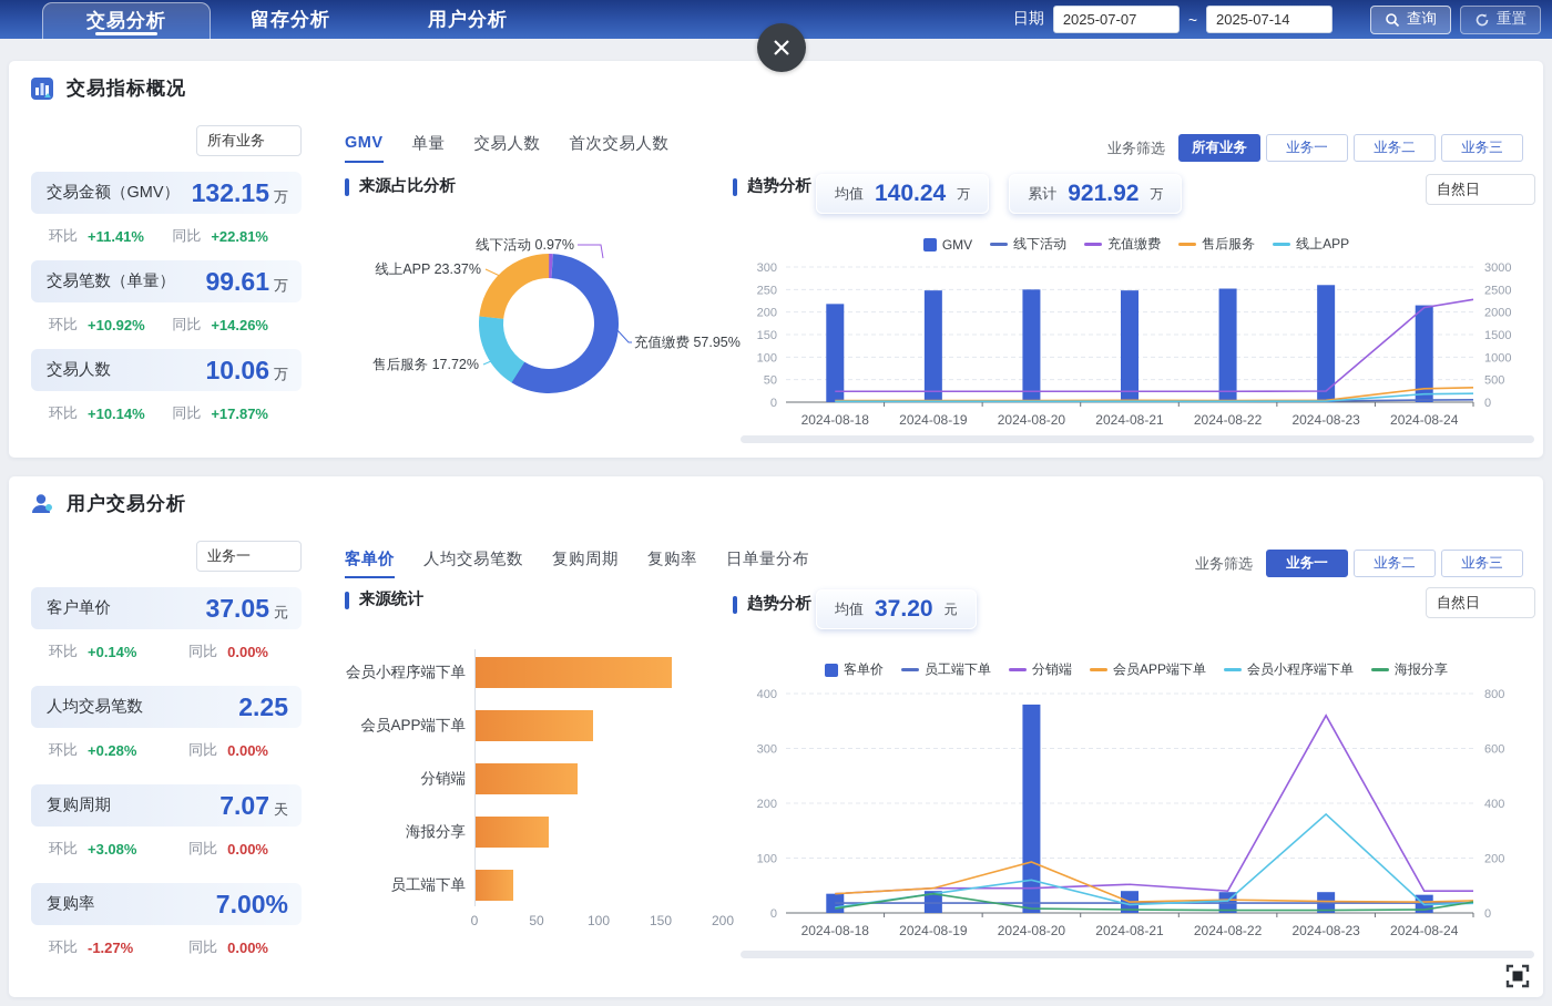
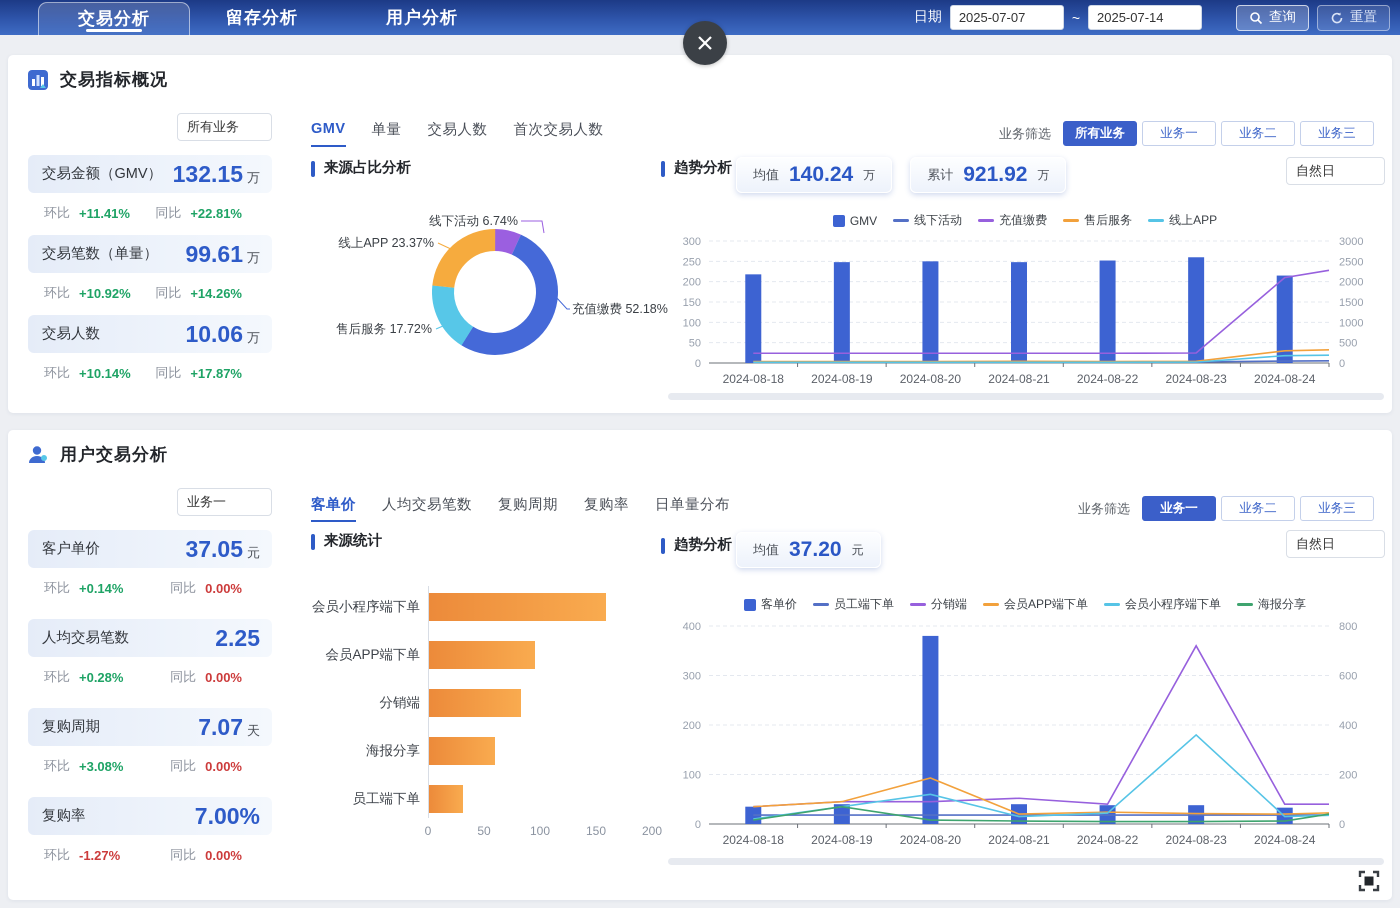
来源占比分析/线下活动: 0.97% -> 6.74%
来源占比分析/充值缴费: 57.95% -> 52.18%
